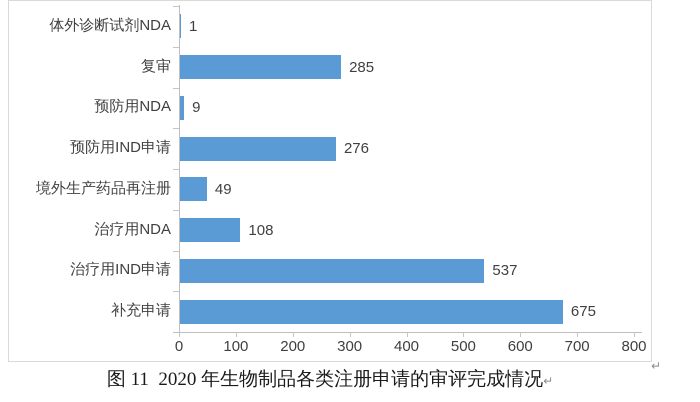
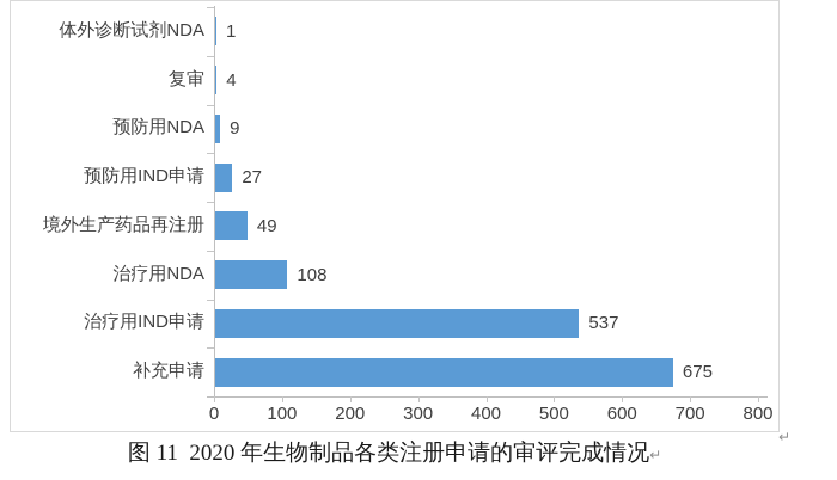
复审: 285 -> 4
预防用IND申请: 276 -> 27
